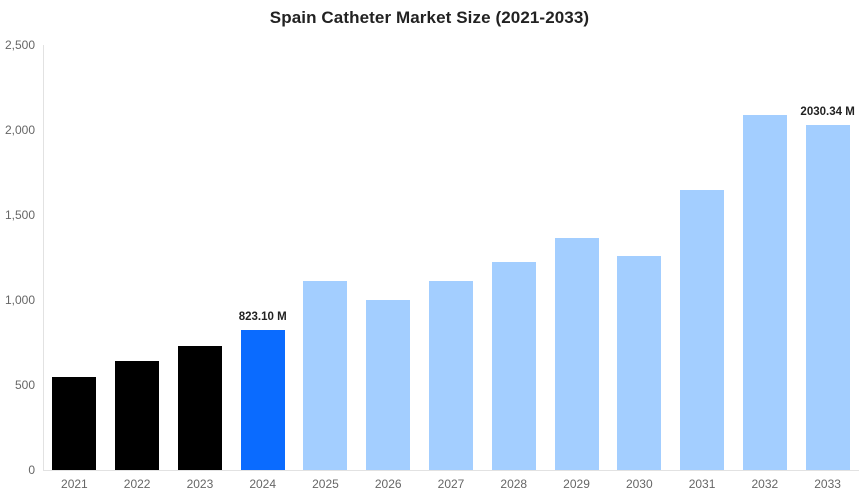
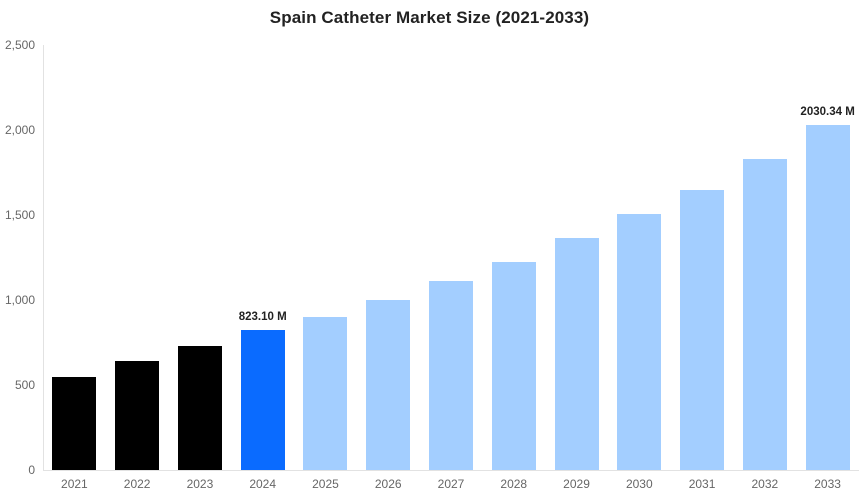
2025: 1110 -> 900
2030: 1260 -> 1510
2032: 2090 -> 1830
